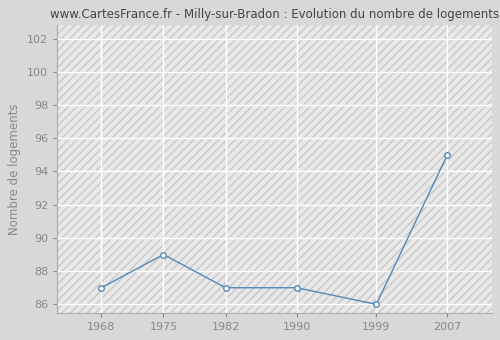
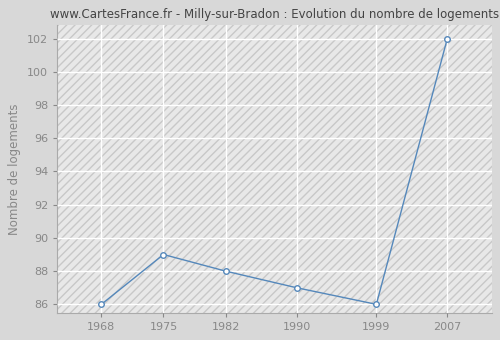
1968: 87 -> 86
1982: 87 -> 88
2007: 95 -> 102
